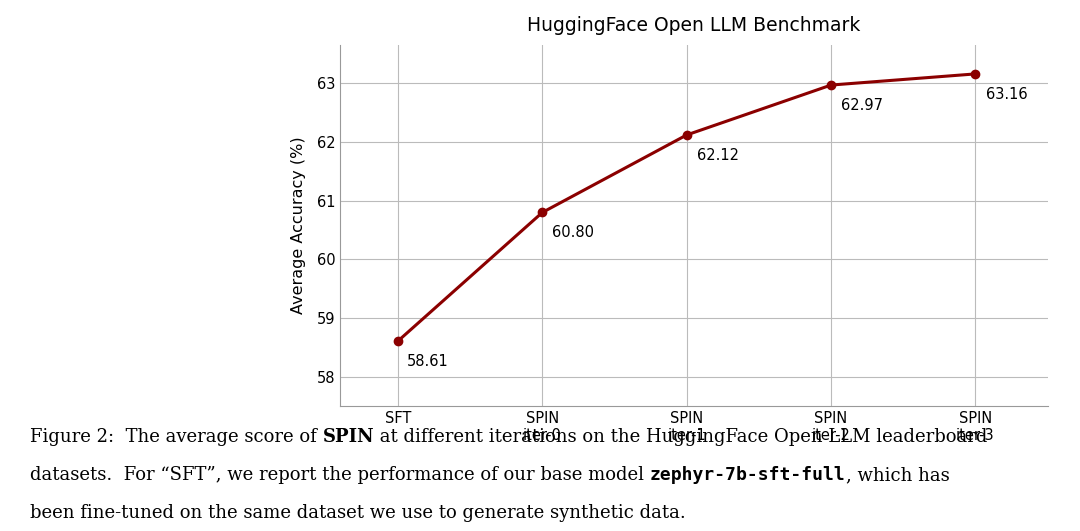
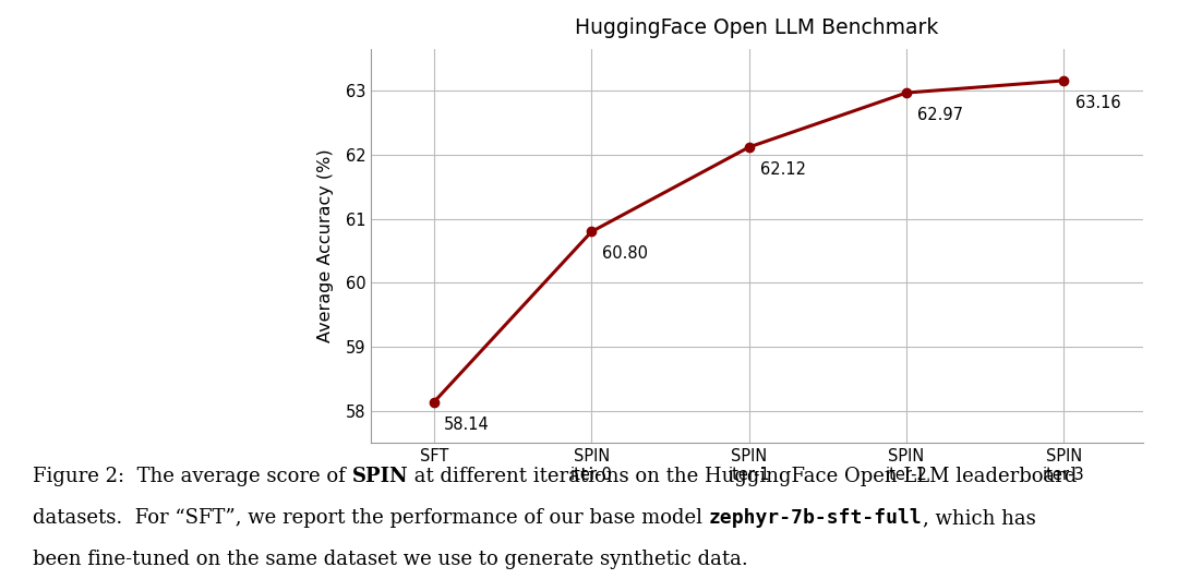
SFT: 58.61 -> 58.14
